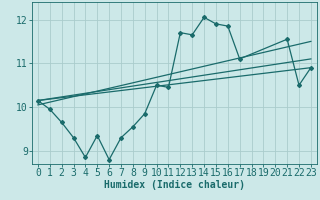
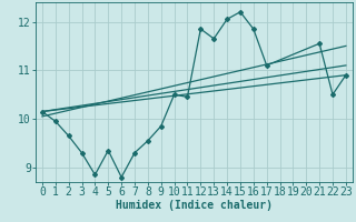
12: 11.70 -> 11.85
15: 11.90 -> 12.20
